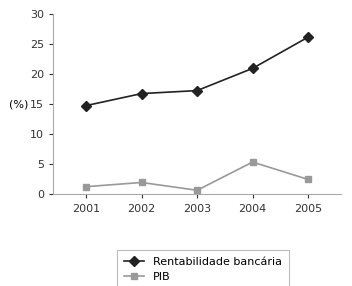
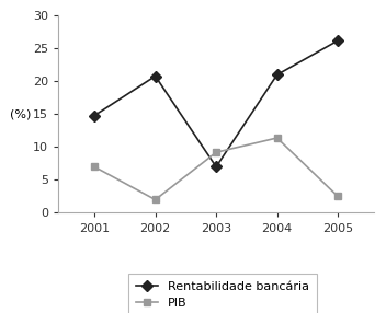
PIB/2001: 1.3 -> 7.0
Rentabilidade bancária/2002: 16.8 -> 20.8
Rentabilidade bancária/2003: 17.3 -> 7.0
PIB/2003: 0.7 -> 9.2
PIB/2004: 5.4 -> 11.4
